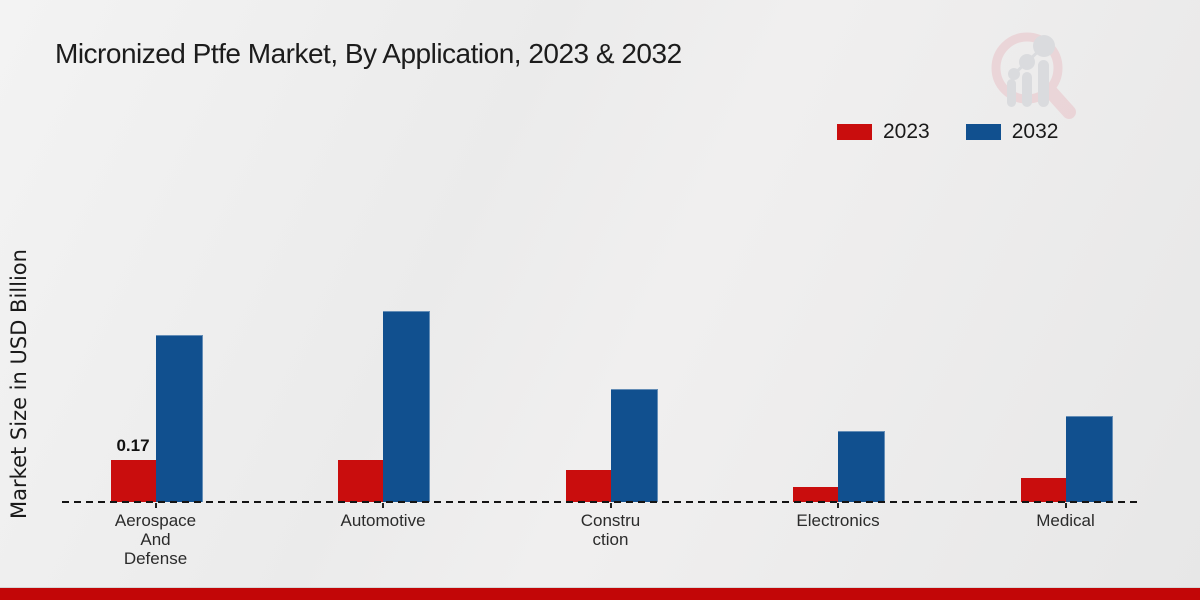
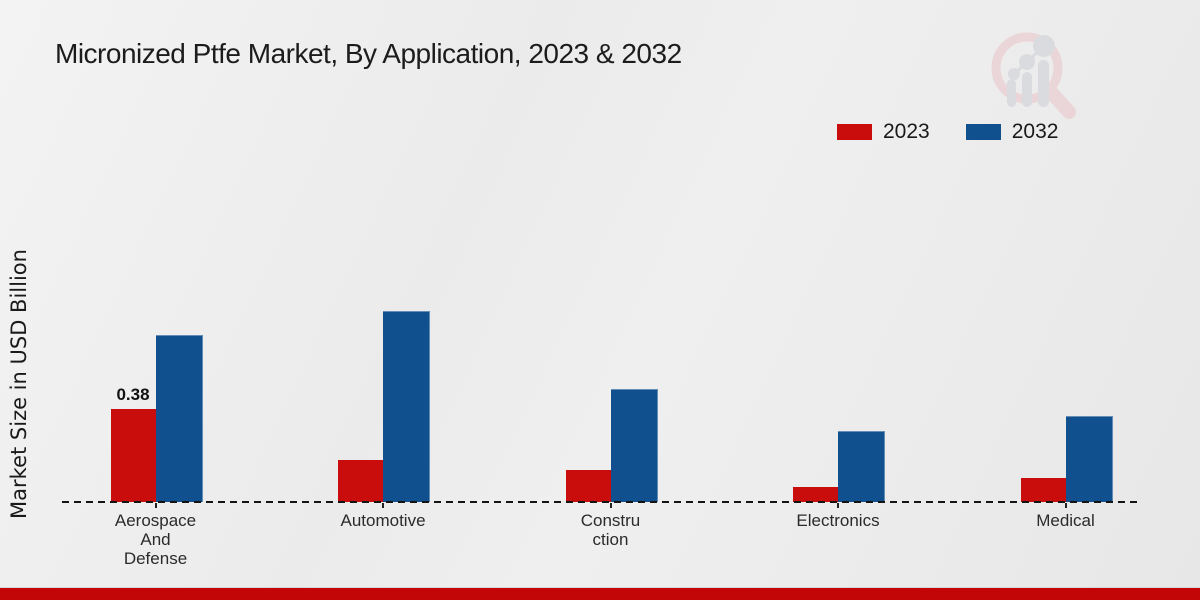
2023/Aerospace And Defense: 0.17 -> 0.38
